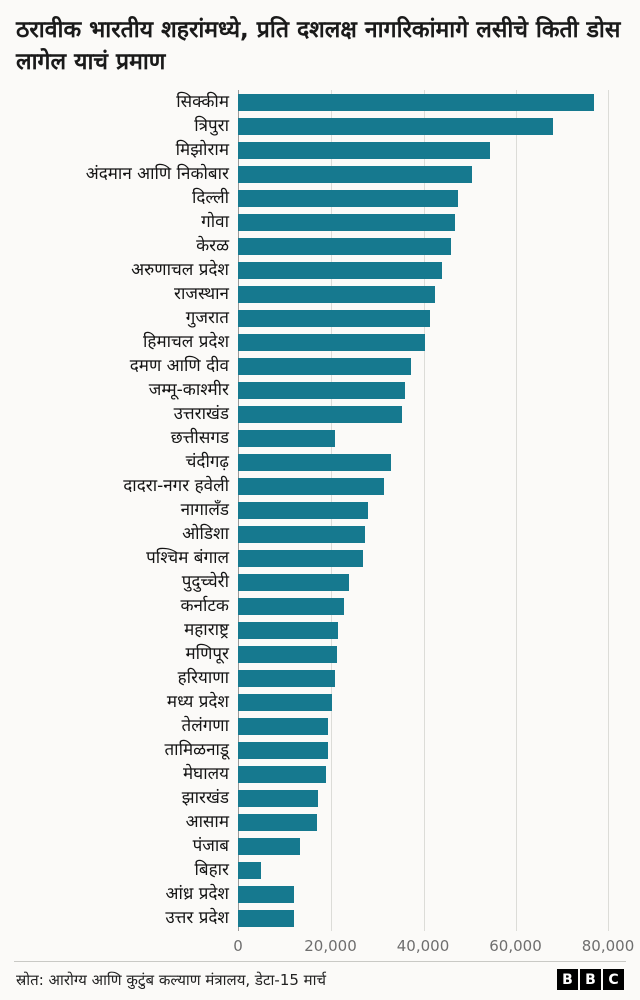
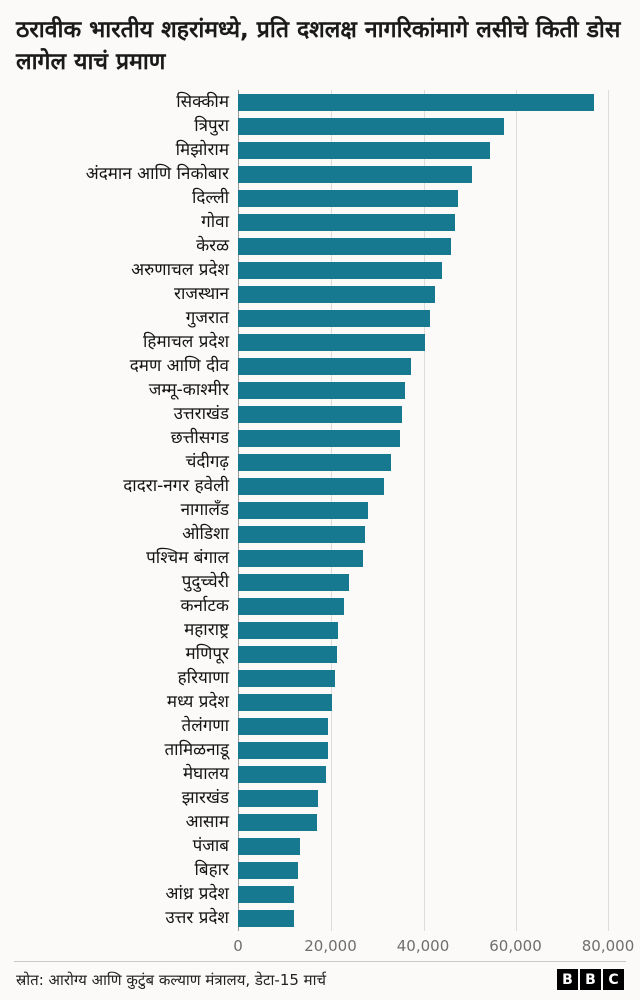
त्रिपुरा: 68000 -> 58000
छत्तीसगड: 21000 -> 35000
बिहार: 5000 -> 13000
